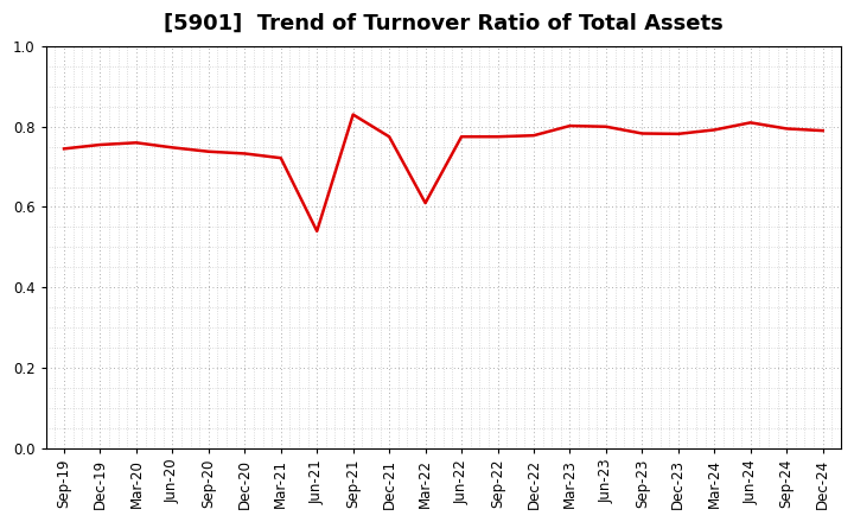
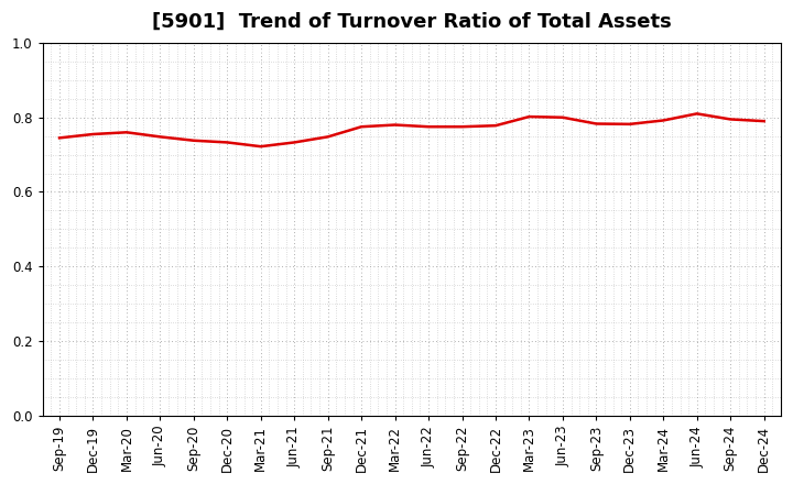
Jun-21: 0.540 -> 0.733
Sep-21: 0.830 -> 0.748
Mar-22: 0.610 -> 0.780
